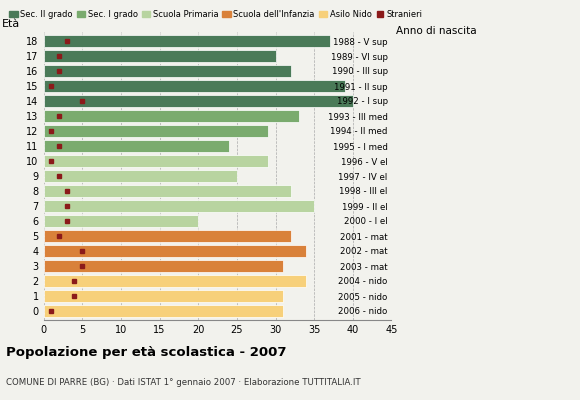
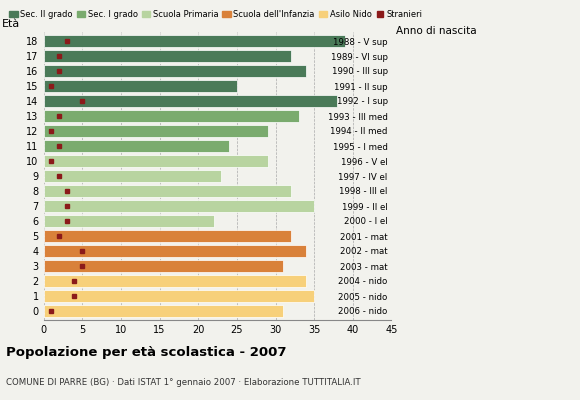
18: 37 -> 39
17: 30 -> 32
16: 32 -> 34
15: 39 -> 25
14: 40 -> 38
9: 25 -> 23
6: 20 -> 22
1: 31 -> 35
